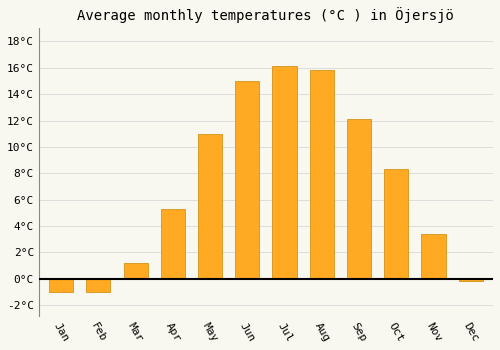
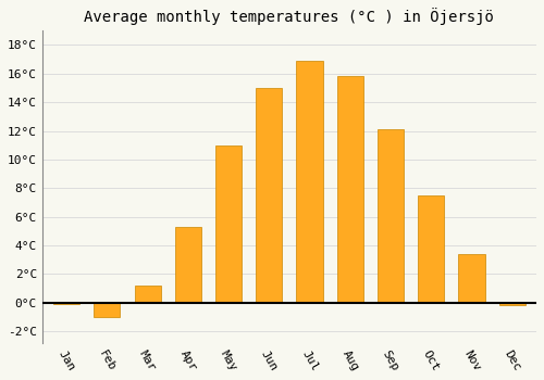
Jan: -1.0°C -> -0.1°C
Jul: 16.1°C -> 16.9°C
Oct: 8.3°C -> 7.5°C
